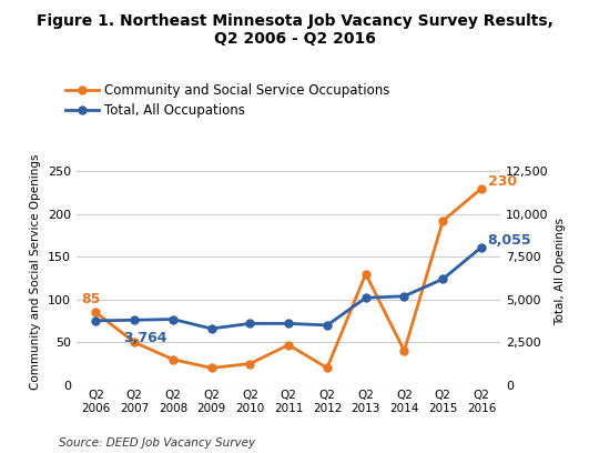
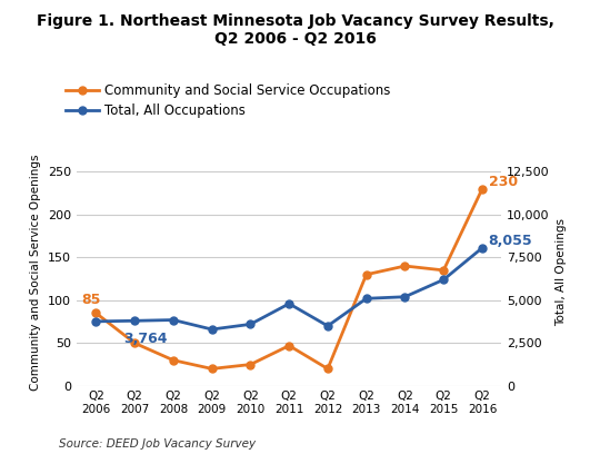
Total, All Occupations/Q2 2011: 3,600 -> 4,800
Community and Social Service Occupations/Q2 2014: 40 -> 140
Community and Social Service Occupations/Q2 2015: 192 -> 135
